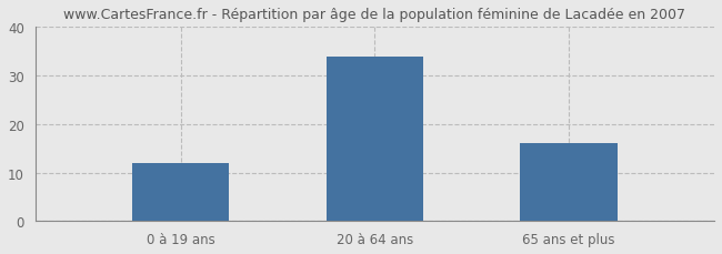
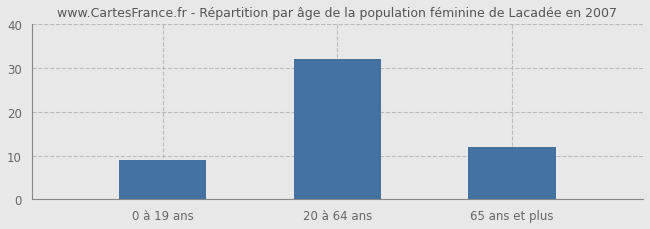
0 à 19 ans: 12 -> 9
20 à 64 ans: 34 -> 32
65 ans et plus: 16 -> 12
